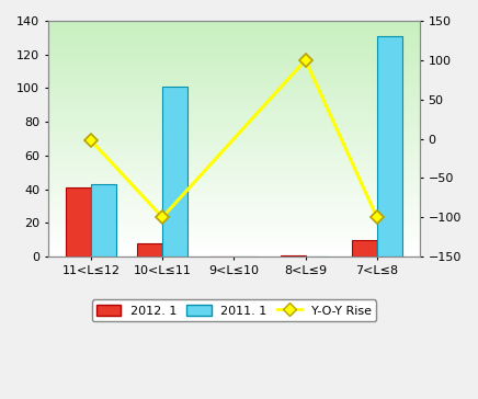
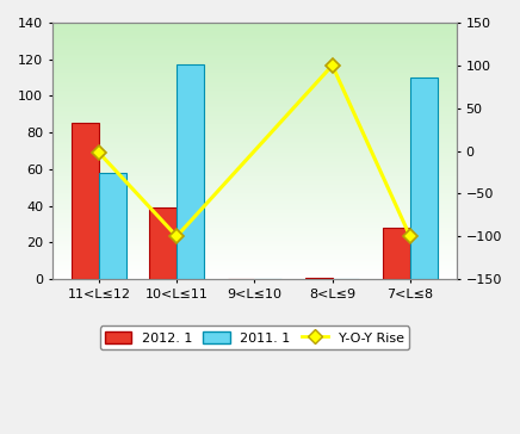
2012. 1/11<L≤12: 41 -> 85
2011. 1/11<L≤12: 43 -> 58
2012. 1/10<L≤11: 8 -> 39
2011. 1/10<L≤11: 101 -> 117
2012. 1/7<L≤8: 10 -> 28
2011. 1/7<L≤8: 131 -> 110
